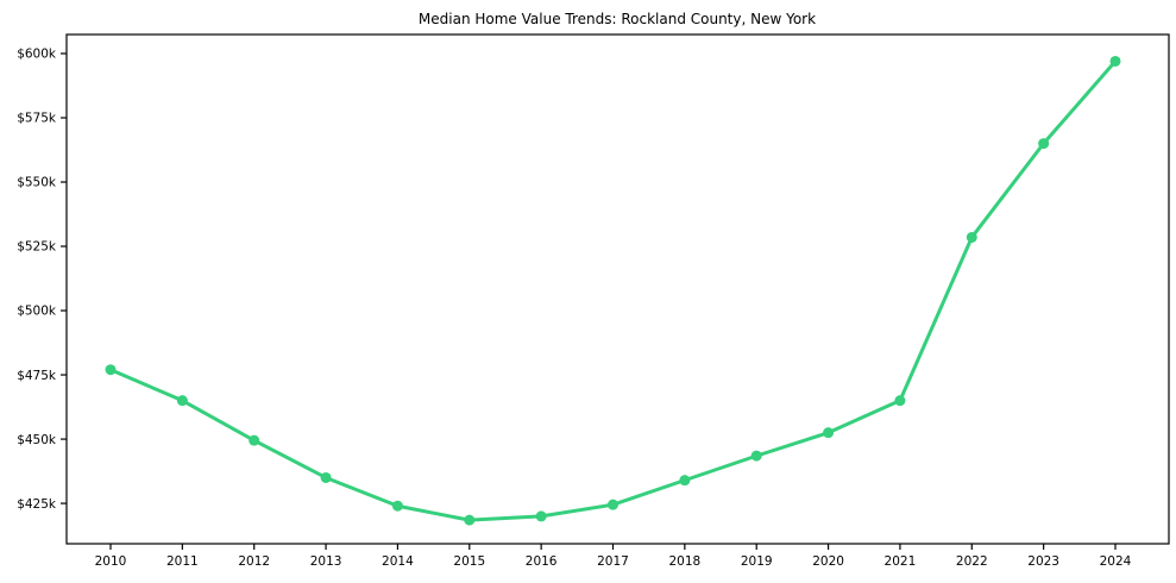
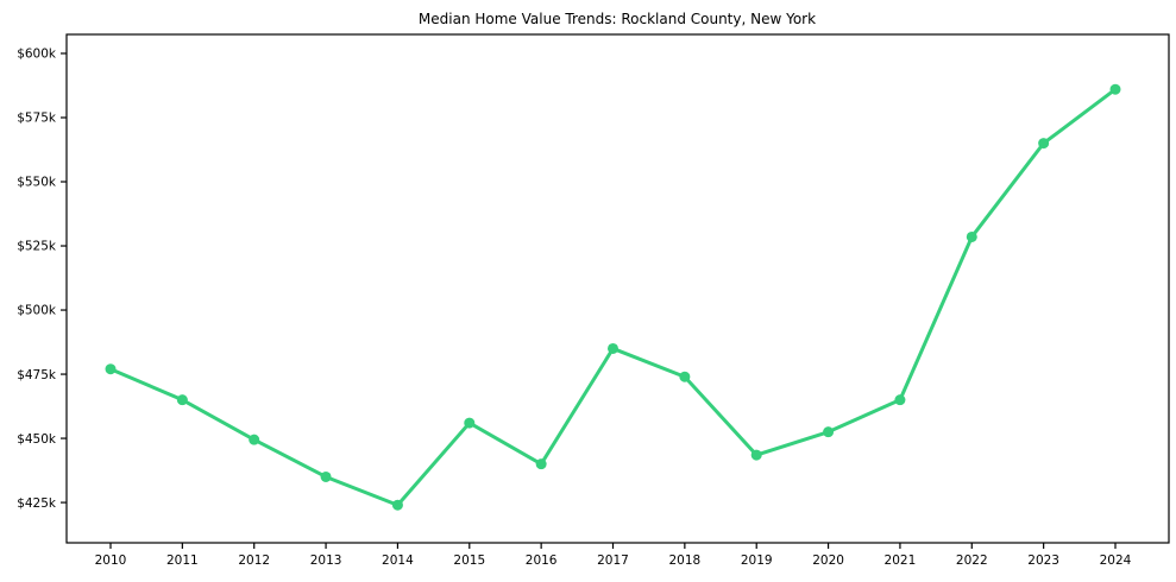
2015: $418k -> $456k
2016: $420k -> $440k
2017: $424k -> $485k
2018: $434k -> $474k
2024: $597k -> $586k
